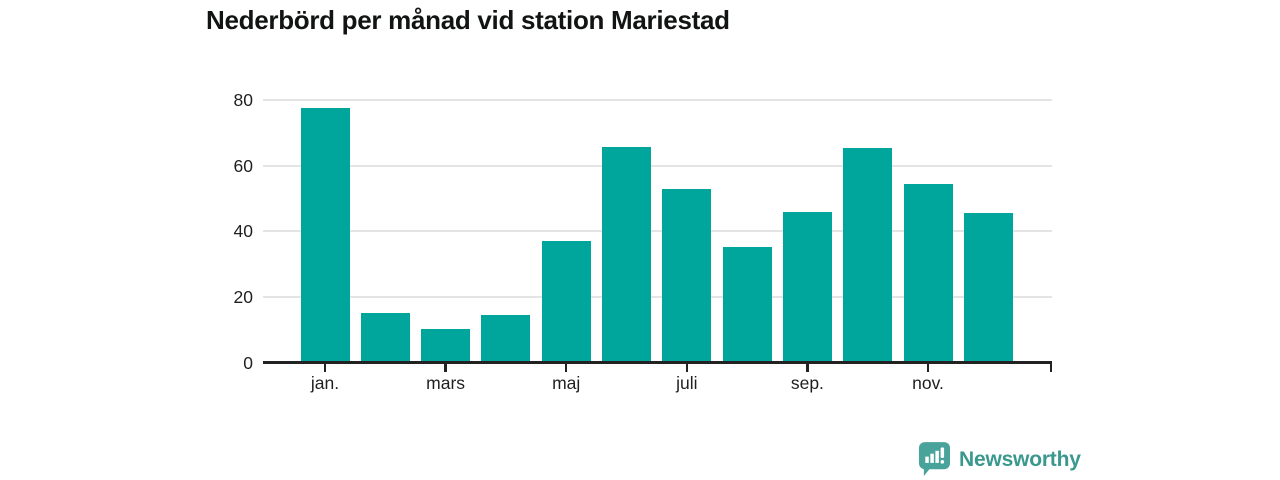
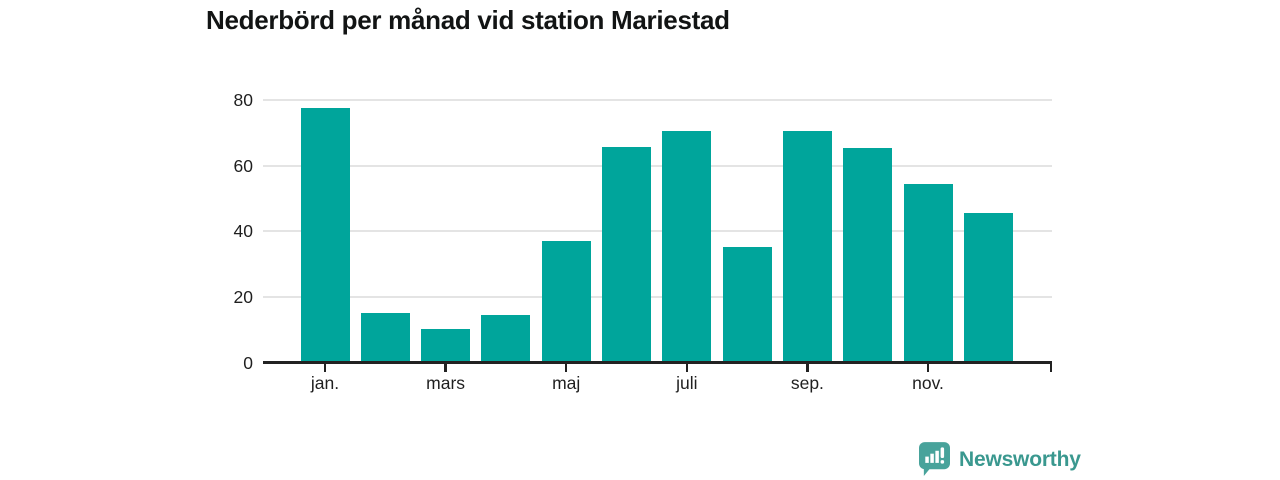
juli: 53 -> 71
sep.: 46 -> 71
